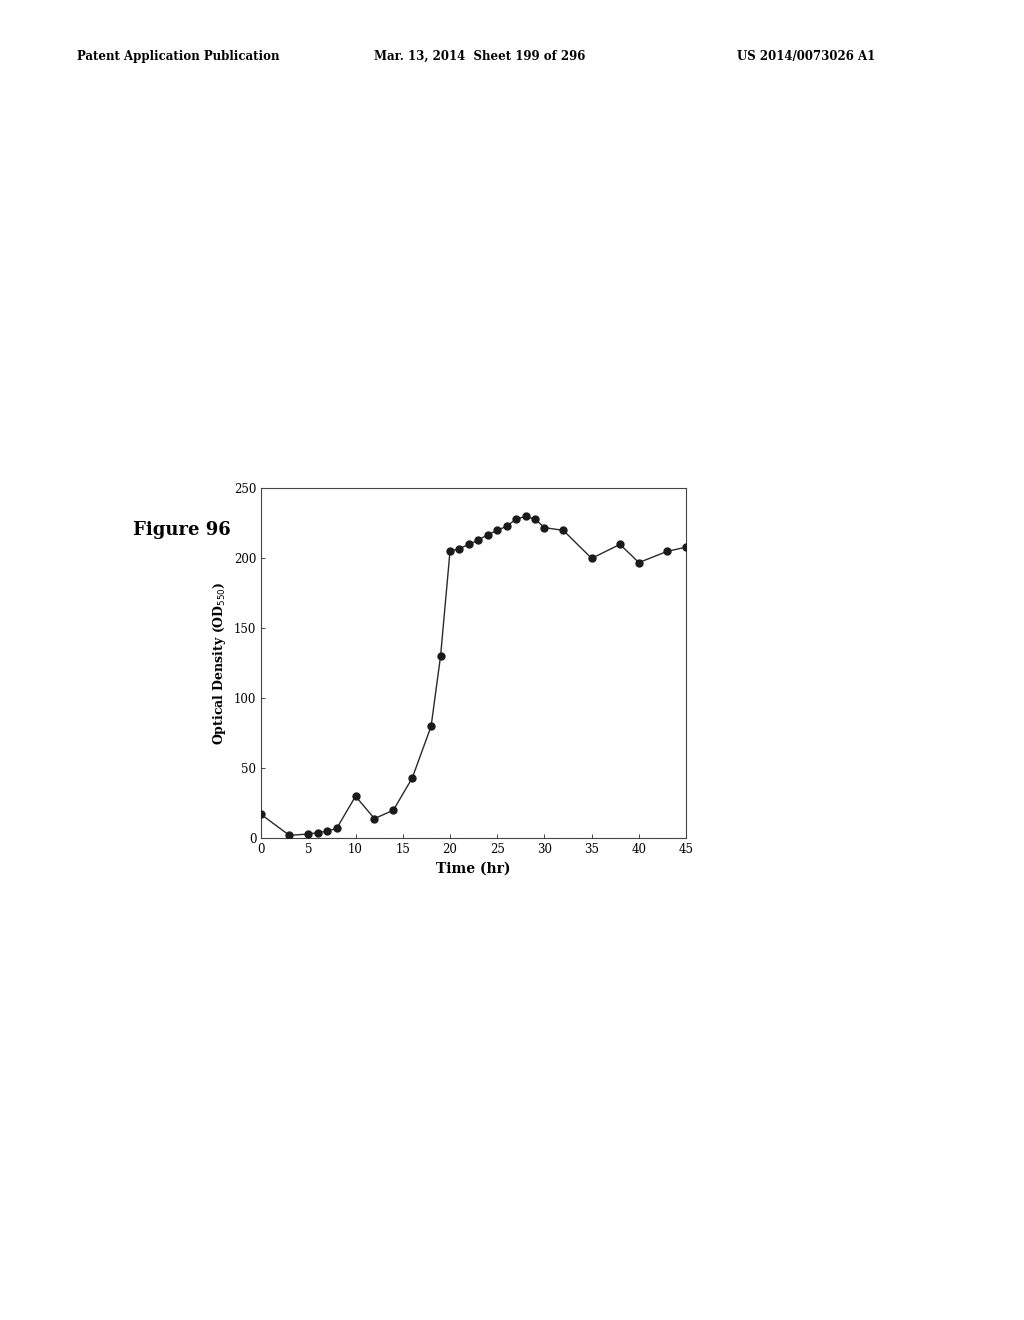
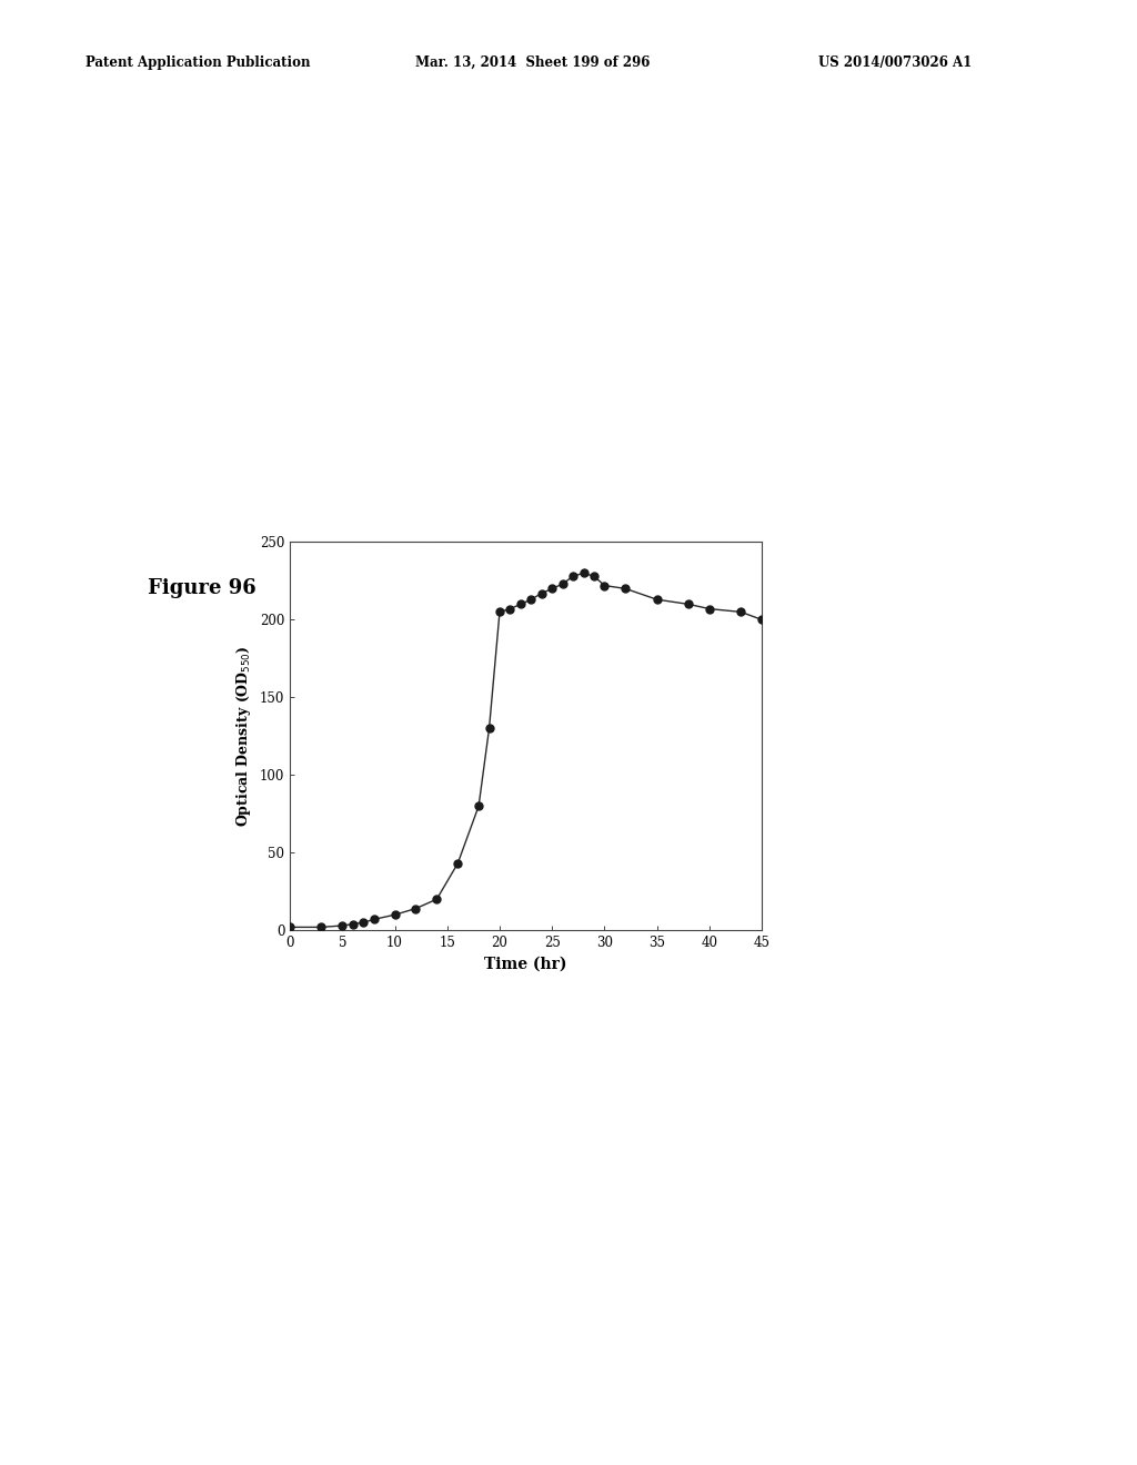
0: 17 -> 2
10: 30 -> 10
35: 200 -> 213
40: 197 -> 207
45: 208 -> 200
